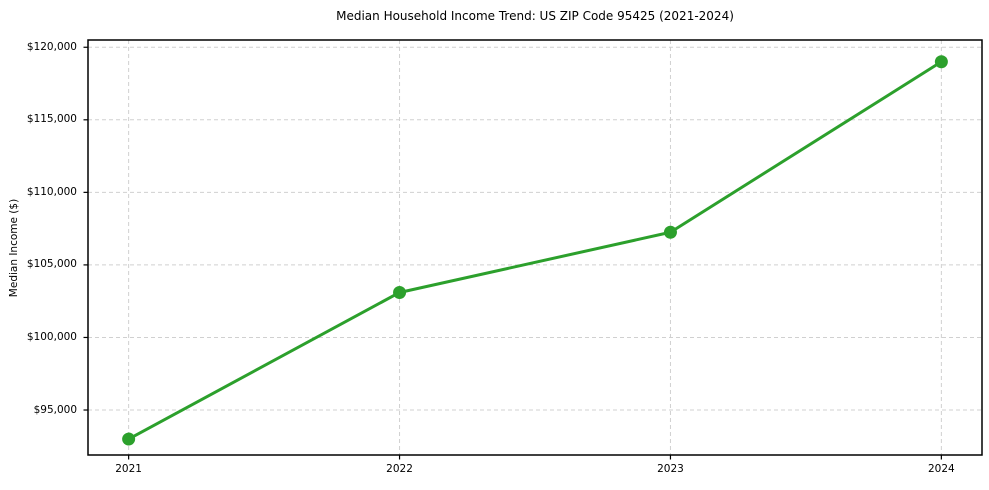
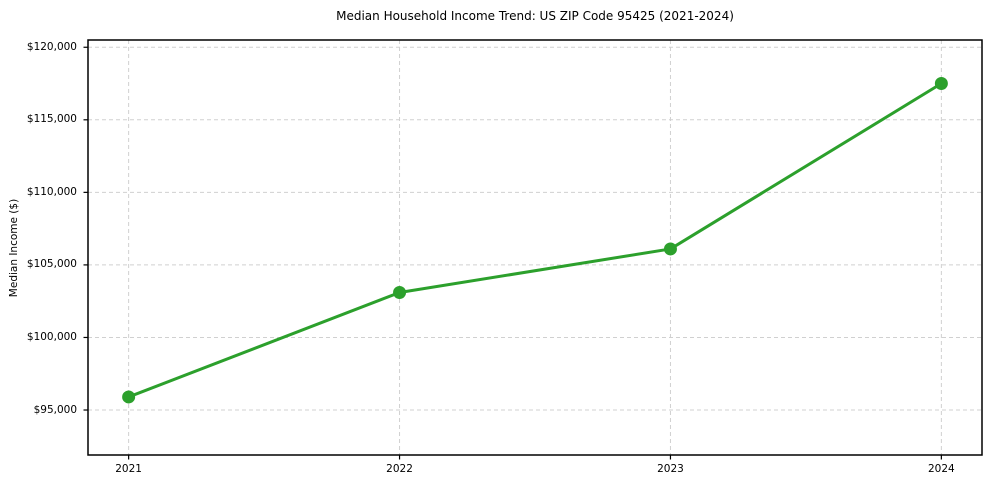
2021: $93000 -> $95900
2023: $107200 -> $106100
2024: $119000 -> $117500
